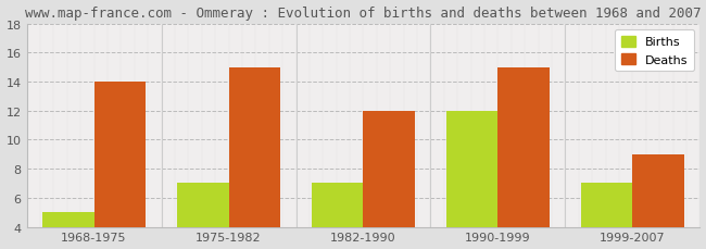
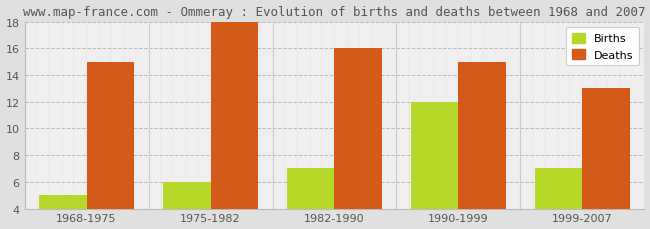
Deaths/1968-1975: 14 -> 15
Births/1975-1982: 7 -> 6
Deaths/1975-1982: 15 -> 18
Deaths/1982-1990: 12 -> 16
Deaths/1999-2007: 9 -> 13
